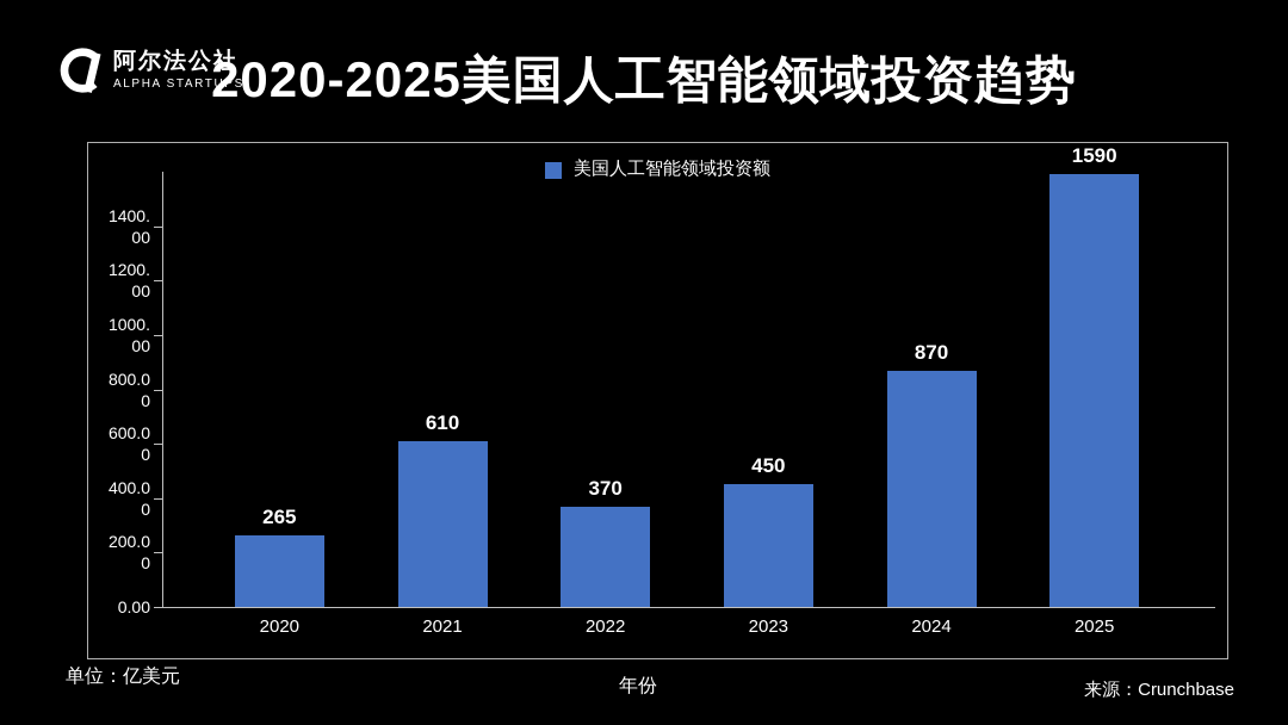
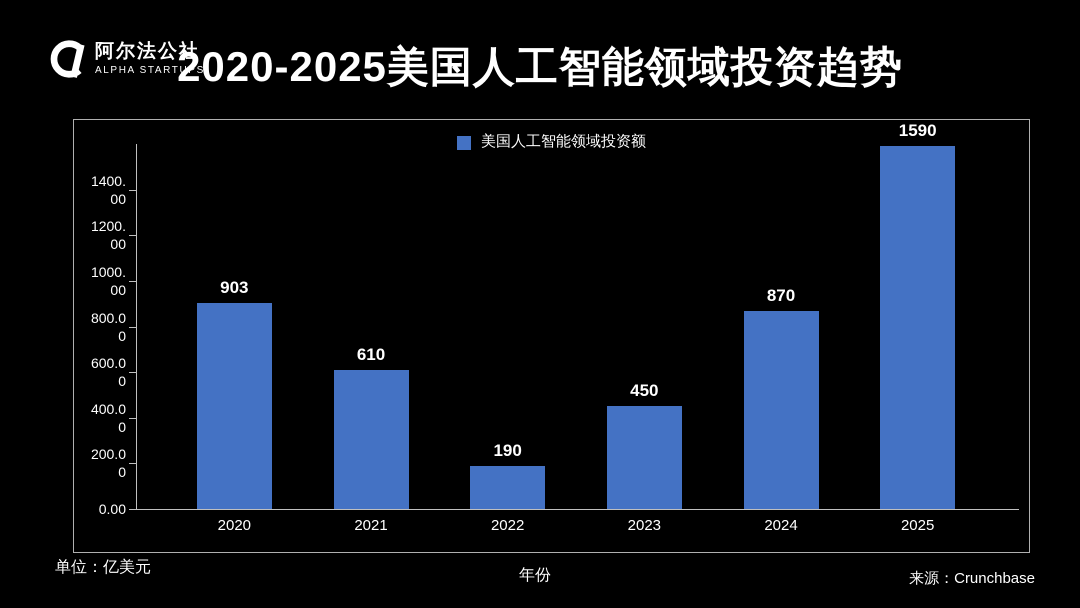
2020: 265 -> 903
2022: 370 -> 190
